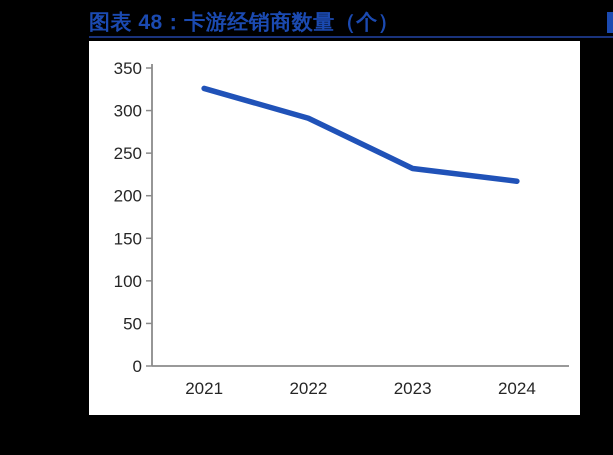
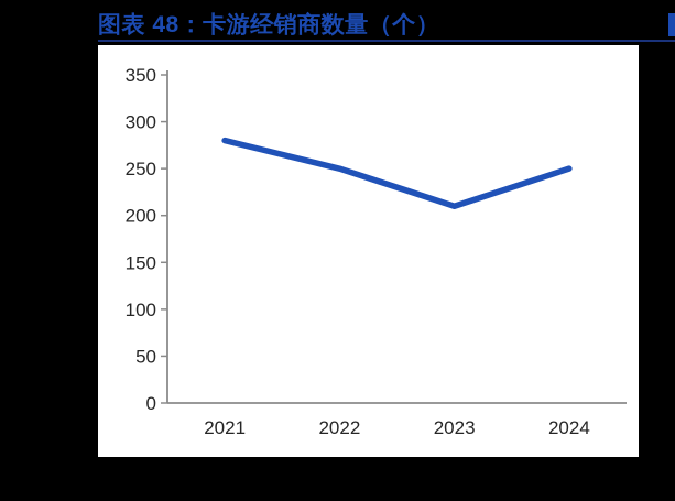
2021: 330 -> 280
2022: 290 -> 250
2023: 230 -> 210
2024: 220 -> 250
